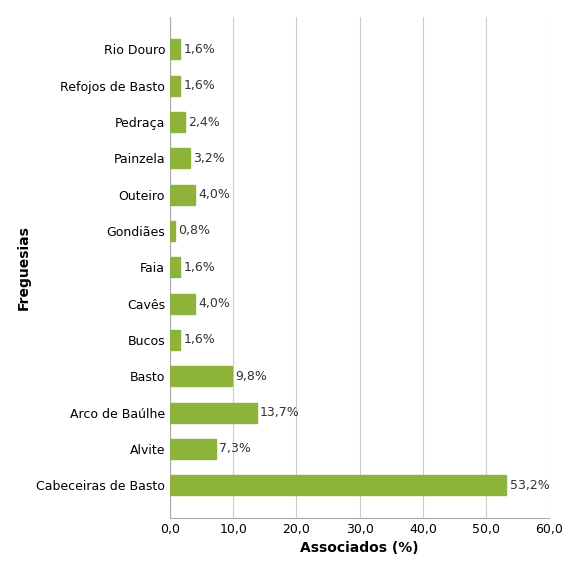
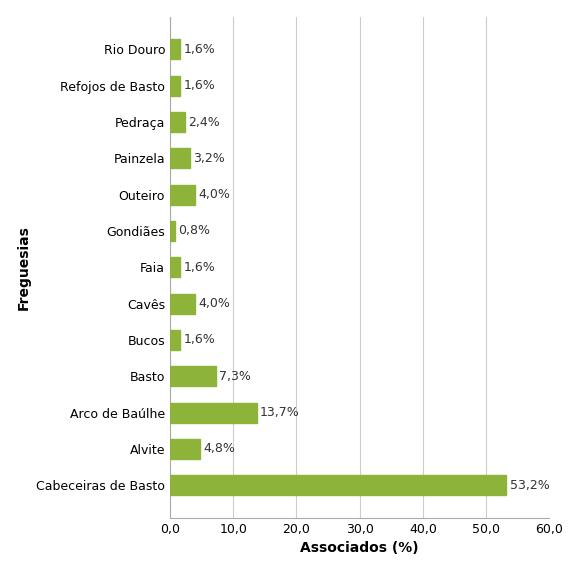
Basto: 9,8% -> 7,3%
Alvite: 7,3% -> 4,8%
